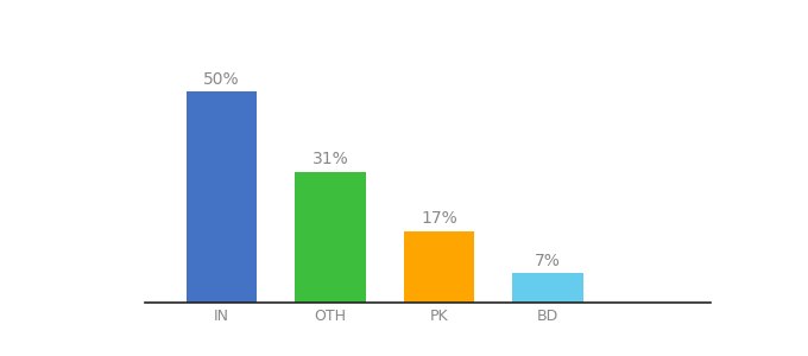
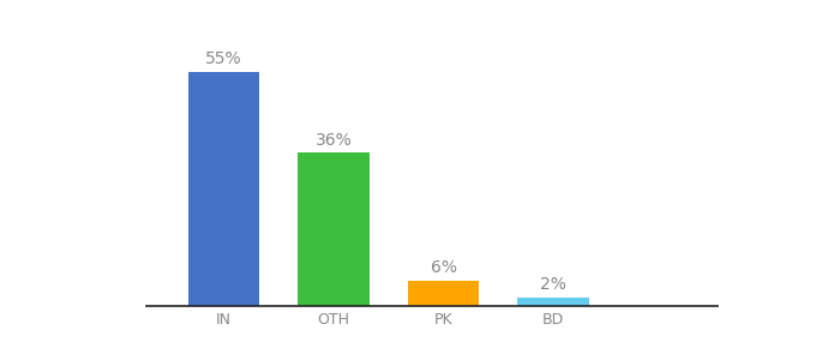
IN: 50% -> 55%
OTH: 31% -> 36%
PK: 17% -> 6%
BD: 7% -> 2%
